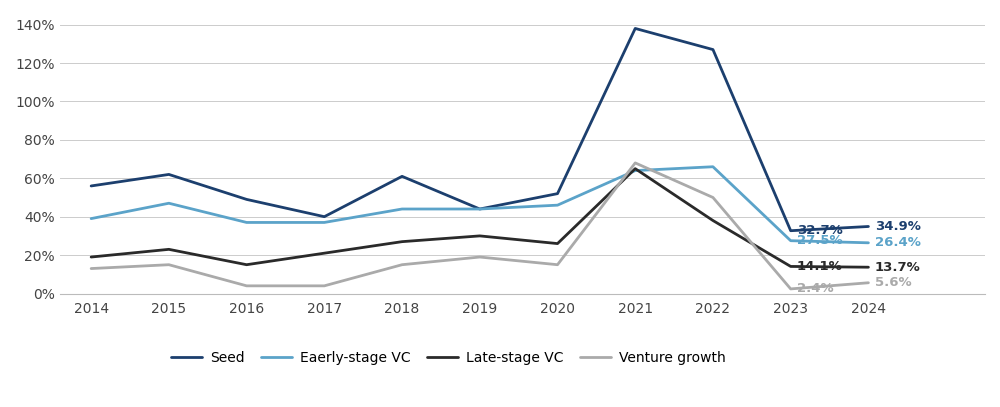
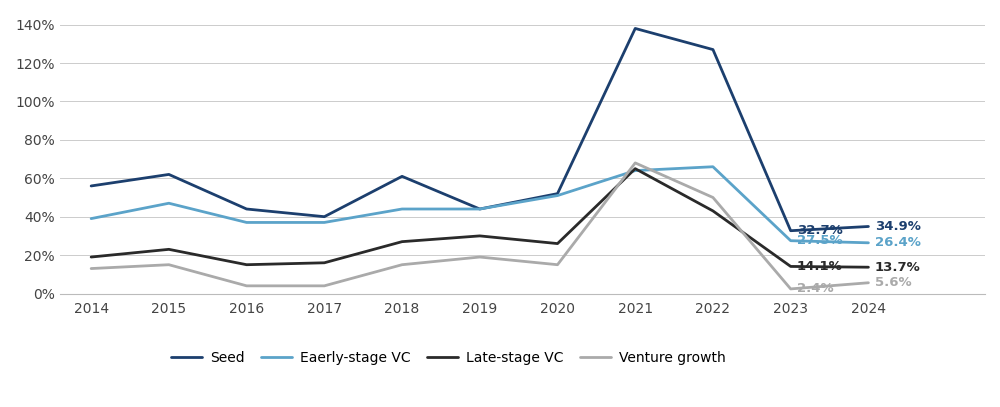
Seed/2016: 49% -> 44%
Late-stage VC/2017: 21% -> 16%
Eaerly-stage VC/2020: 46% -> 51%
Late-stage VC/2022: 38% -> 43%
